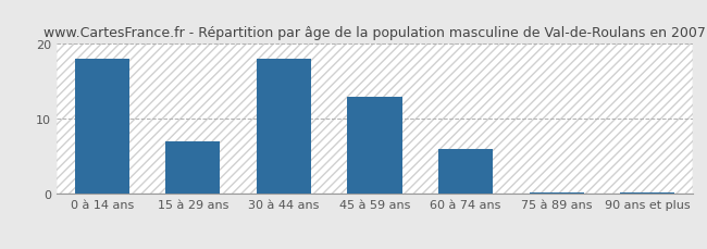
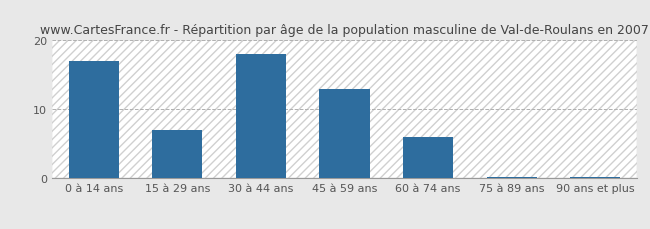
0 à 14 ans: 18.0 -> 17.0
